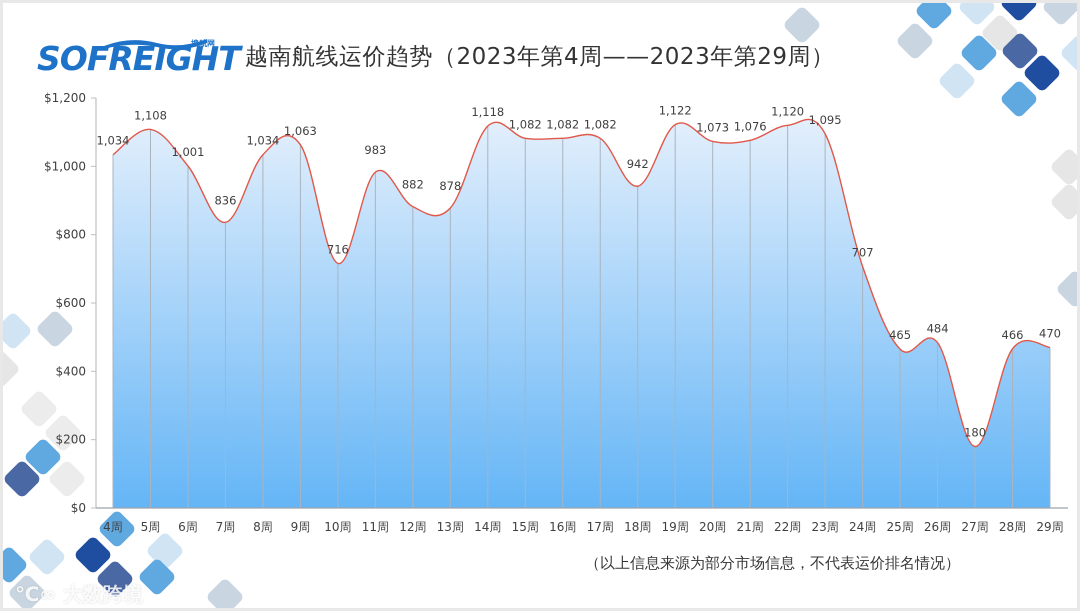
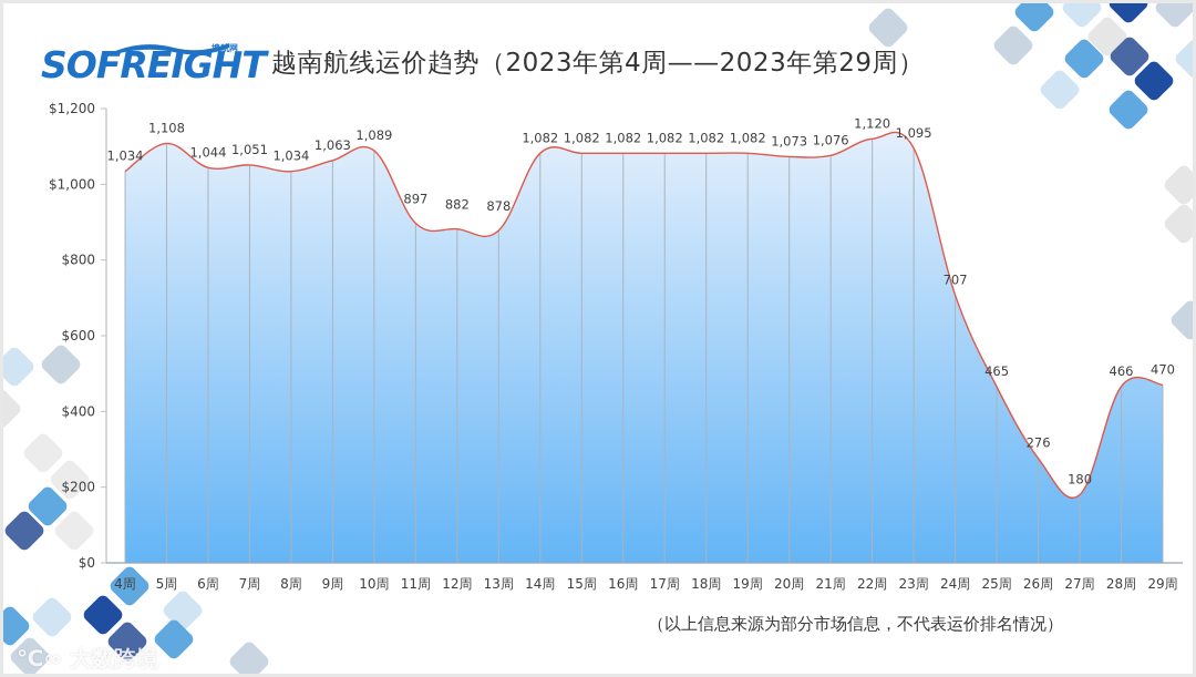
6周: 1,001 -> 1,044
7周: 836 -> 1,051
10周: 716 -> 1,089
11周: 983 -> 897
14周: 1,118 -> 1,082
18周: 942 -> 1,082
19周: 1,122 -> 1,082
26周: 484 -> 276
